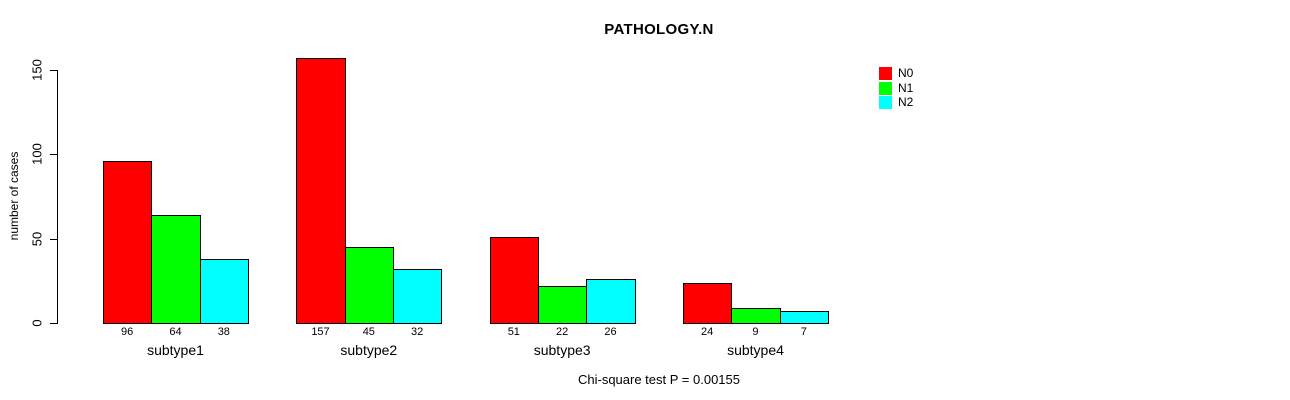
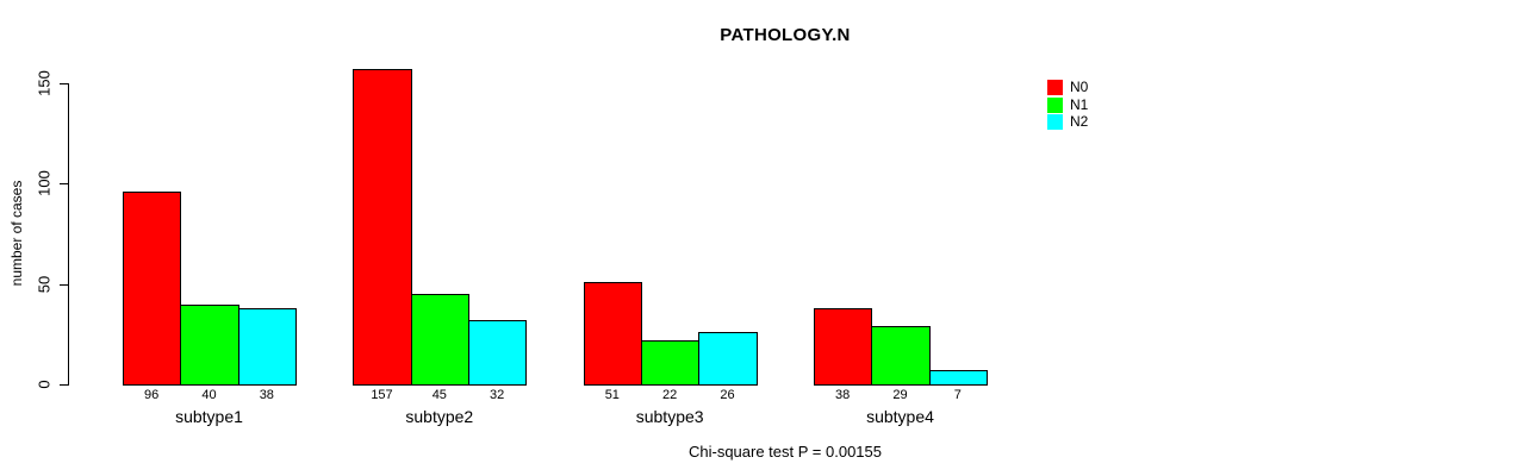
N1/subtype1: 64 -> 40
N0/subtype4: 24 -> 38
N1/subtype4: 9 -> 29
